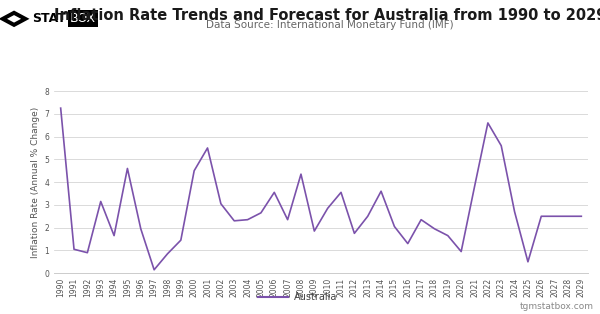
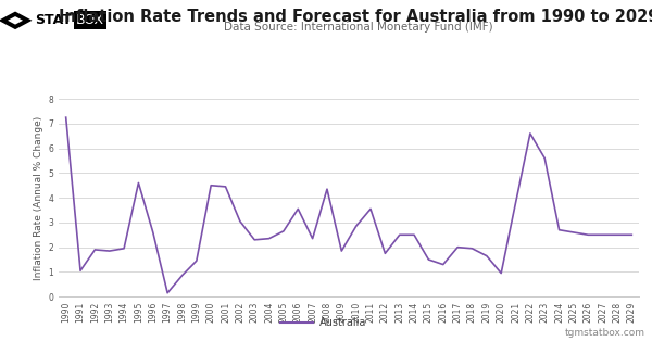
1992: 0.90 -> 1.90
1993: 3.15 -> 1.85
1994: 1.65 -> 1.95
1996: 1.95 -> 2.60
2001: 5.50 -> 4.45
2014: 3.60 -> 2.50
2015: 2.05 -> 1.50
2017: 2.35 -> 2.00
2025: 0.50 -> 2.60
